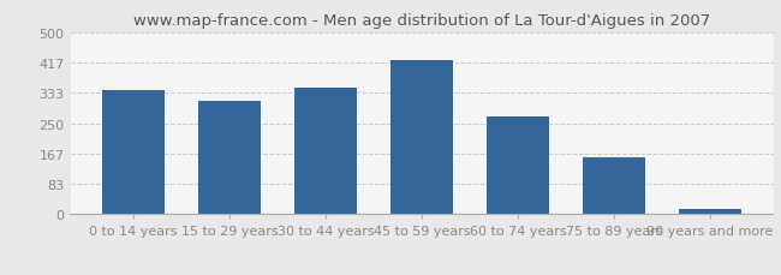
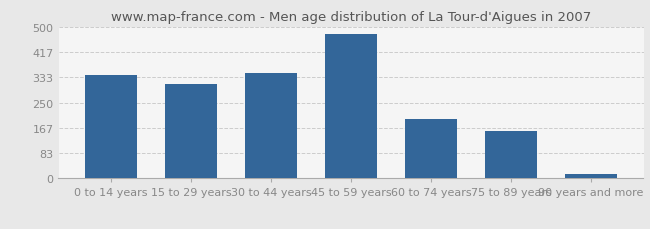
45 to 59 years: 422 -> 475
60 to 74 years: 268 -> 195
